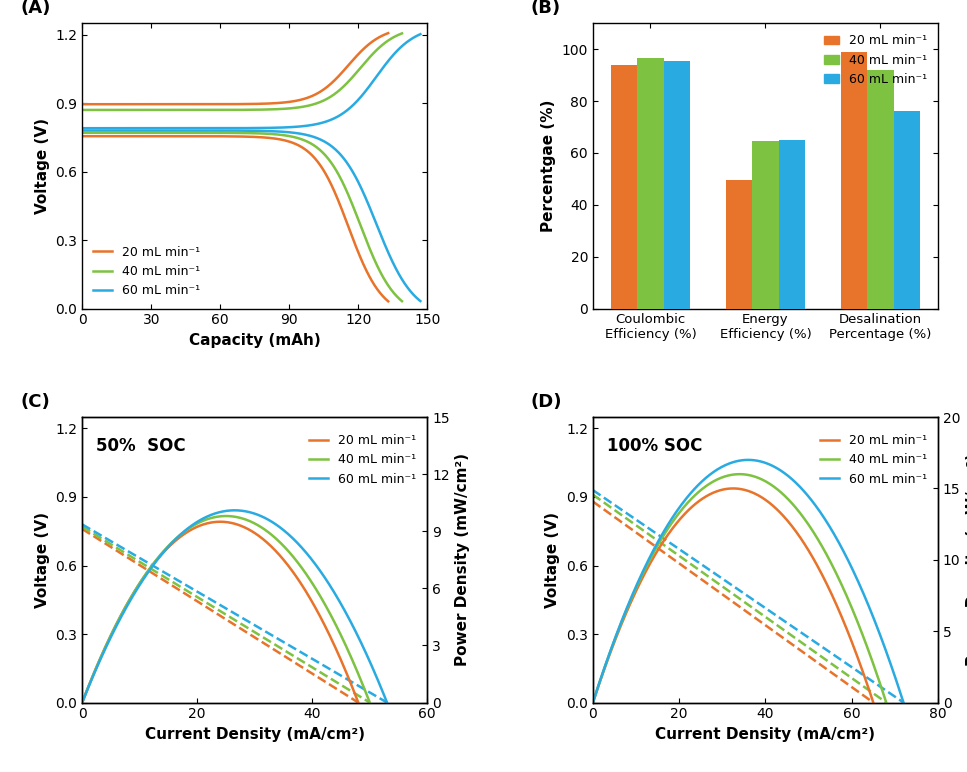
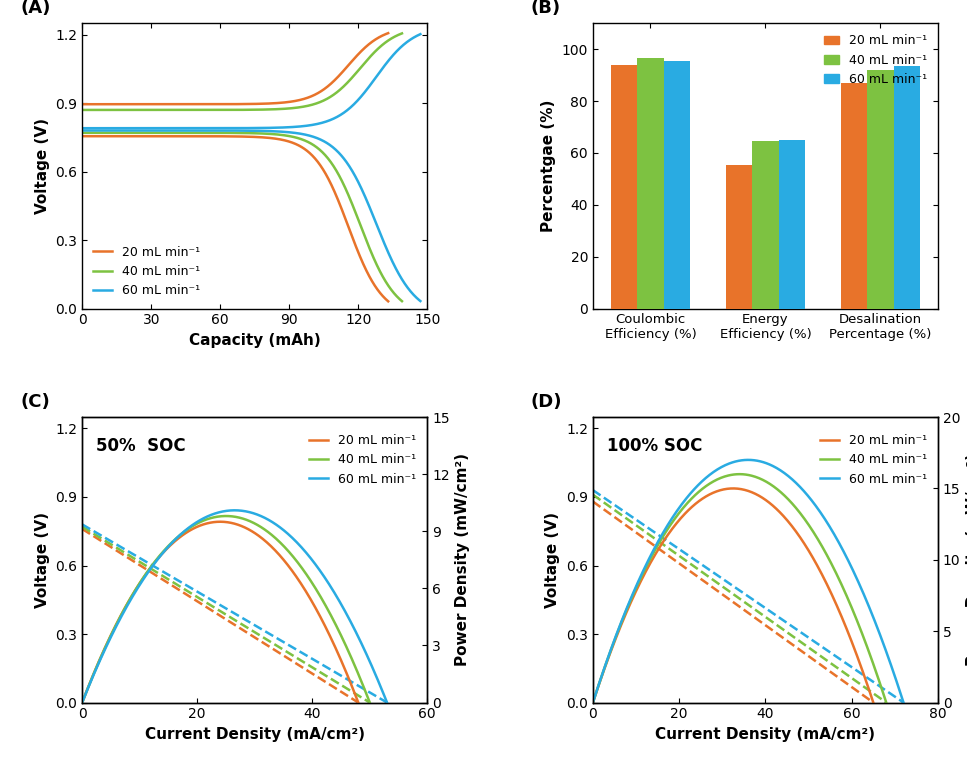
20 mL min⁻¹/Energy Efficiency (%): 49.5 -> 55.5
20 mL min⁻¹/Desalination Percentage (%): 99.0 -> 87.0
60 mL min⁻¹/Desalination Percentage (%): 76.0 -> 93.5
